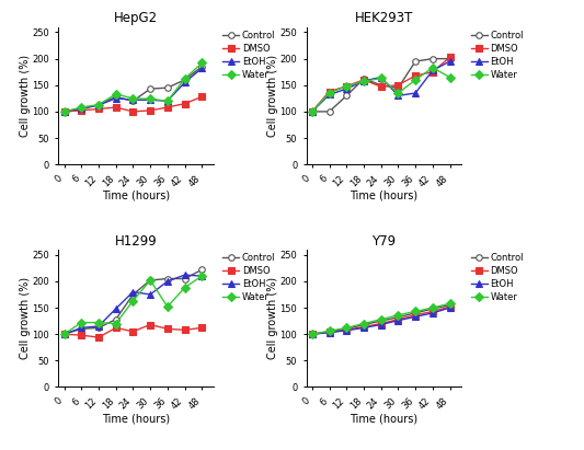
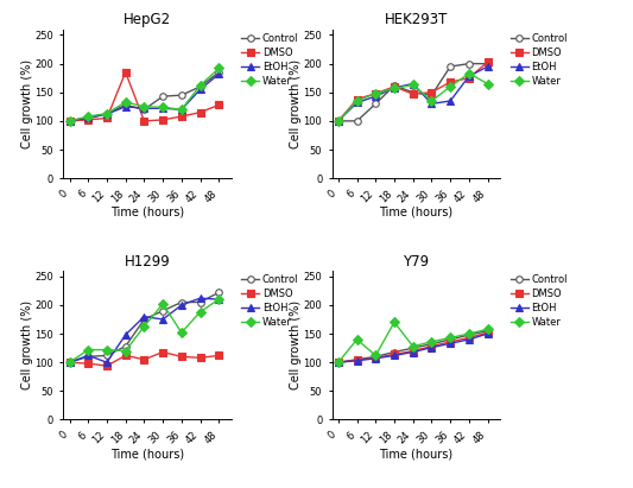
HepG2/DMSO/18: 108 -> 185
H1299/EtOH/12: 115 -> 100
H1299/Control/30: 202 -> 190
Y79/Water/6: 106 -> 140
Y79/Water/18: 120 -> 170
